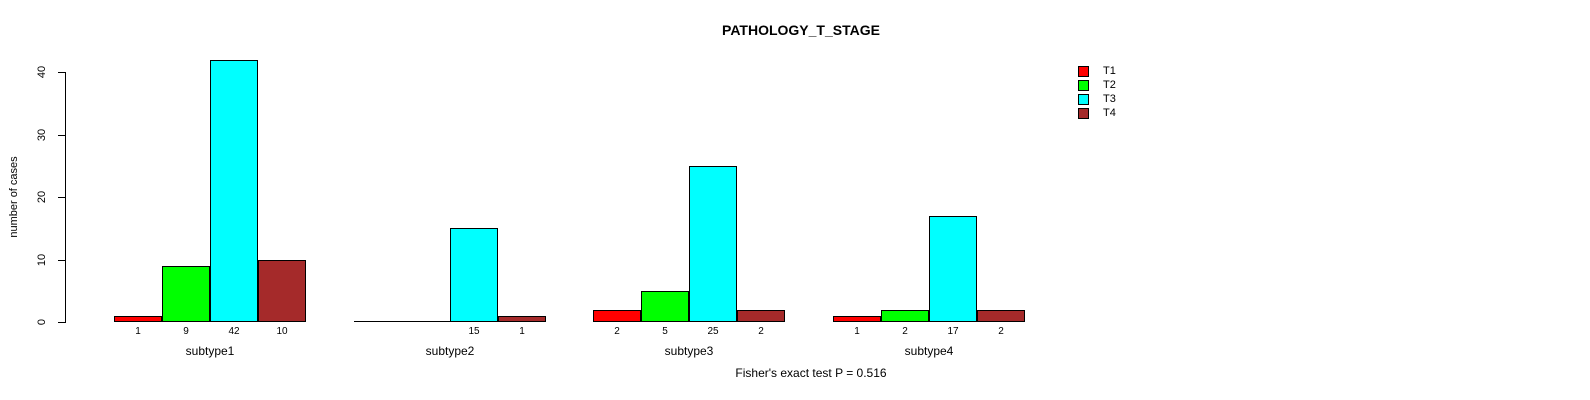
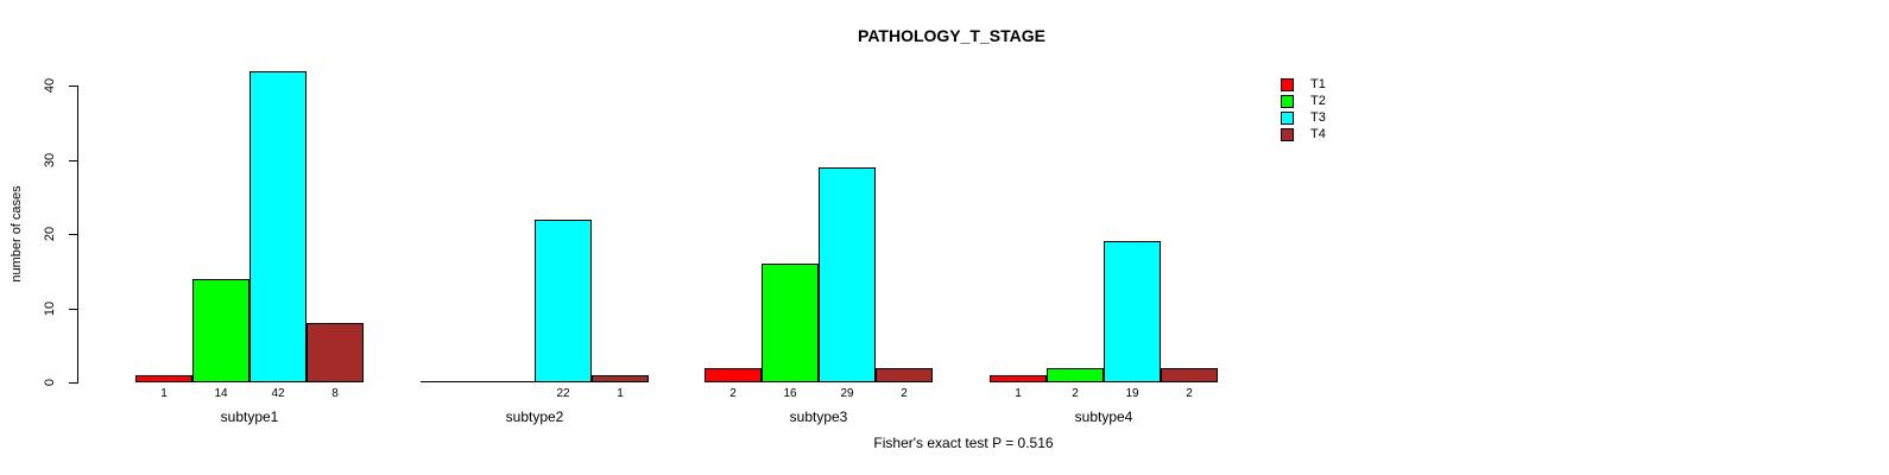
T2/subtype1: 9 -> 14
T4/subtype1: 10 -> 8
T3/subtype2: 15 -> 22
T2/subtype3: 5 -> 16
T3/subtype3: 25 -> 29
T3/subtype4: 17 -> 19
